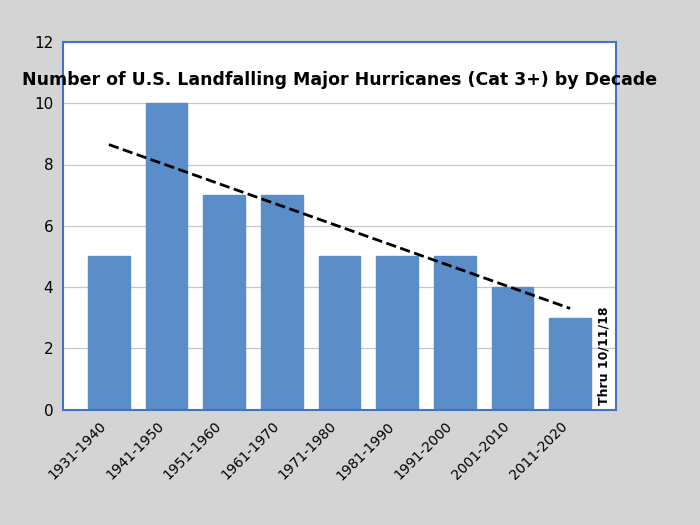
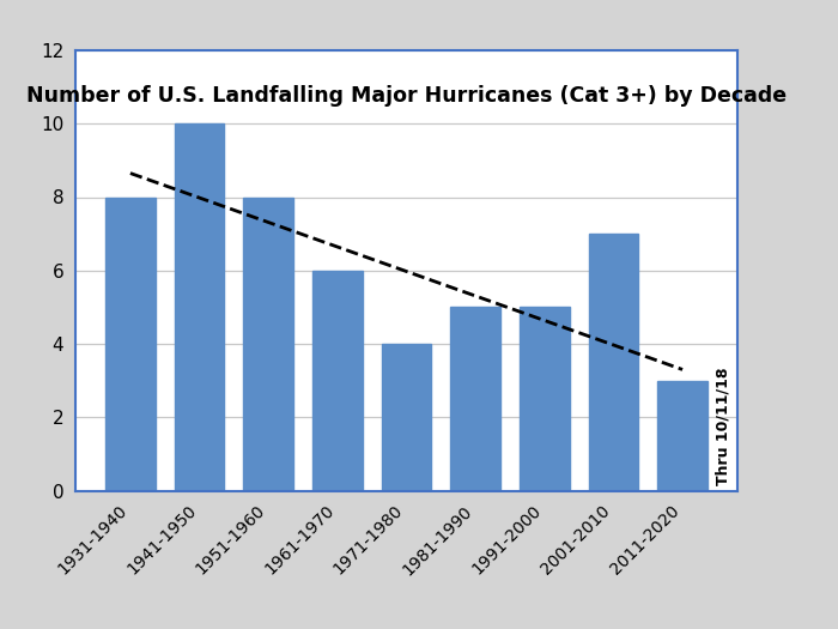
1931-1940: 5 -> 8
1951-1960: 7 -> 8
1961-1970: 7 -> 6
1971-1980: 5 -> 4
2001-2010: 4 -> 7
